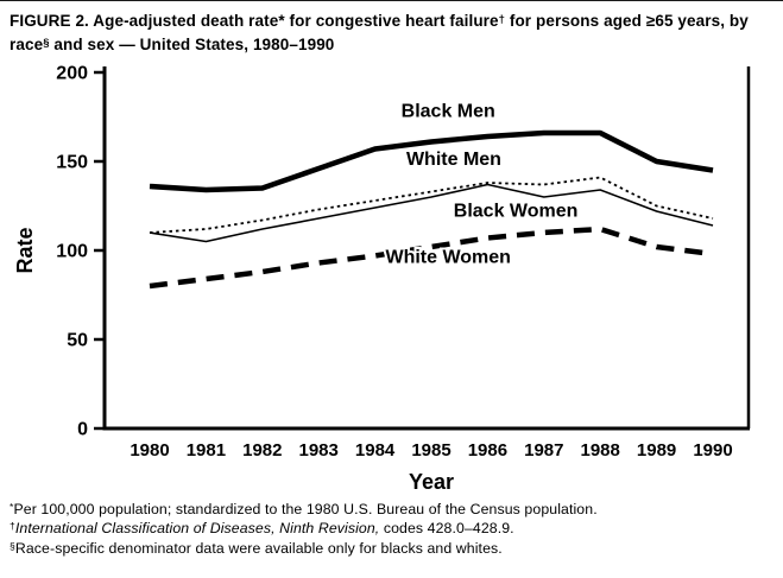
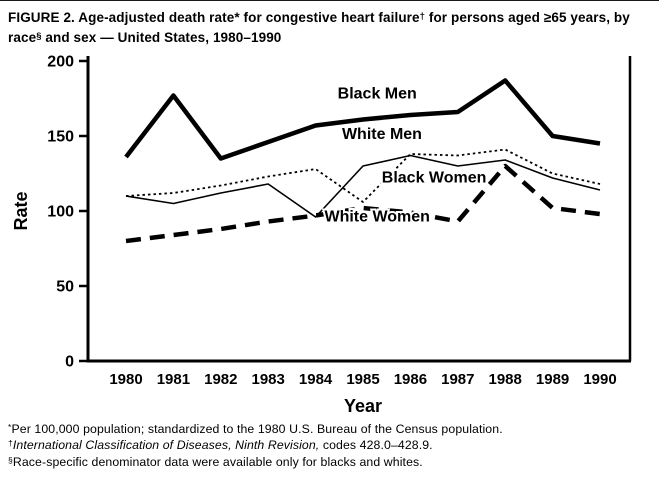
Black Men/1981: 134 -> 177
Black Women/1984: 124 -> 96
White Men/1985: 133 -> 106
White Women/1986: 107 -> 99
White Women/1987: 110 -> 93
Black Men/1988: 166 -> 187
White Women/1988: 112 -> 130
